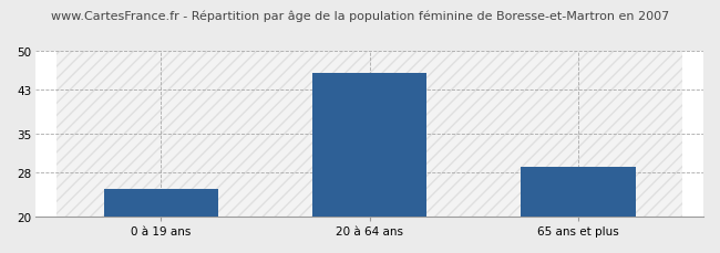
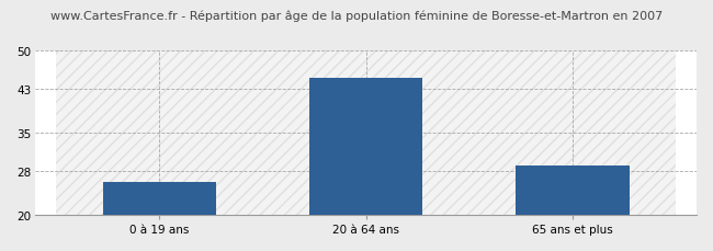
0 à 19 ans: 25 -> 26
20 à 64 ans: 46 -> 45
